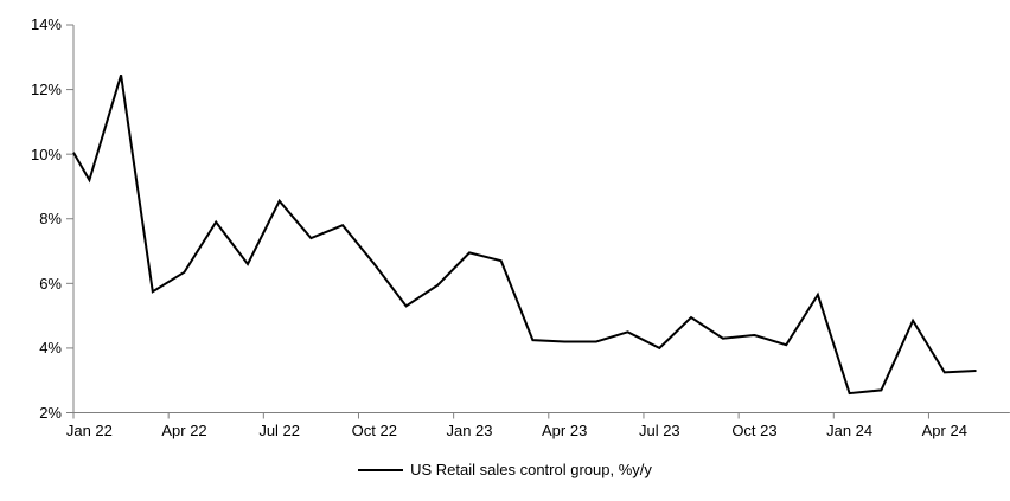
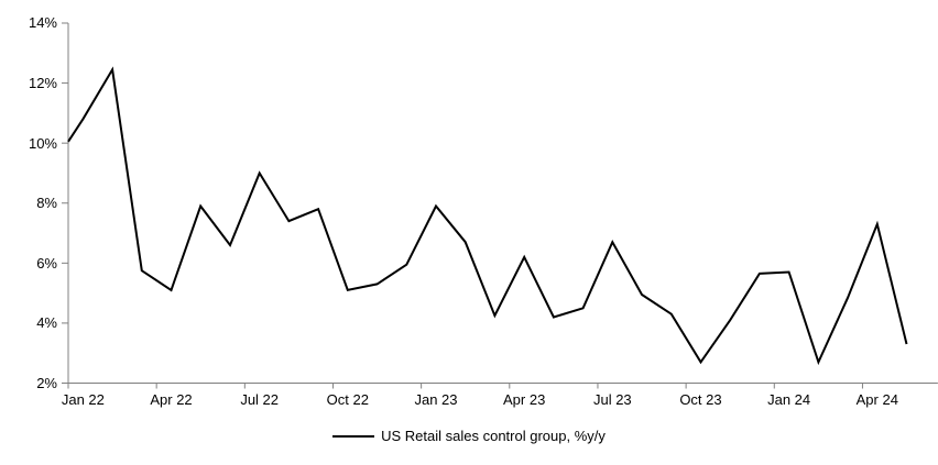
Jan 22: 9.2% -> 10.8%
Apr 22: 6.3% -> 5.1%
Jul 22: 8.6% -> 9.0%
Oct 22: 6.6% -> 5.1%
Jan 23: 7.0% -> 7.9%
Apr 23: 4.2% -> 6.2%
Jul 23: 4.0% -> 6.7%
Oct 23: 4.4% -> 2.7%
Jan 24: 2.6% -> 5.7%
Apr 24: 3.2% -> 7.3%
